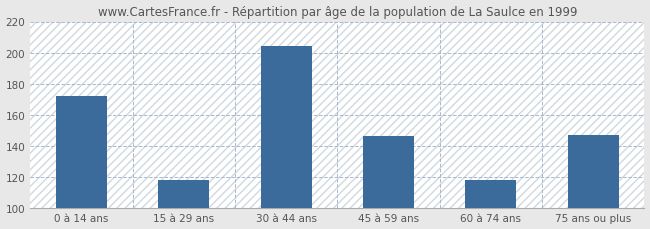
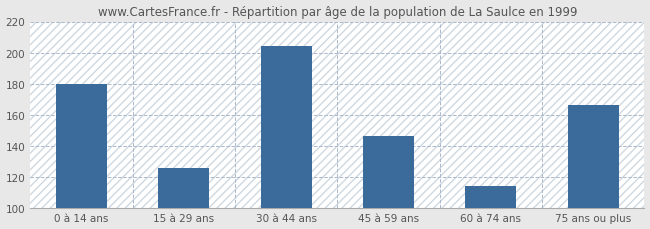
0 à 14 ans: 172 -> 180
15 à 29 ans: 118 -> 126
60 à 74 ans: 118 -> 114
75 ans ou plus: 147 -> 166
